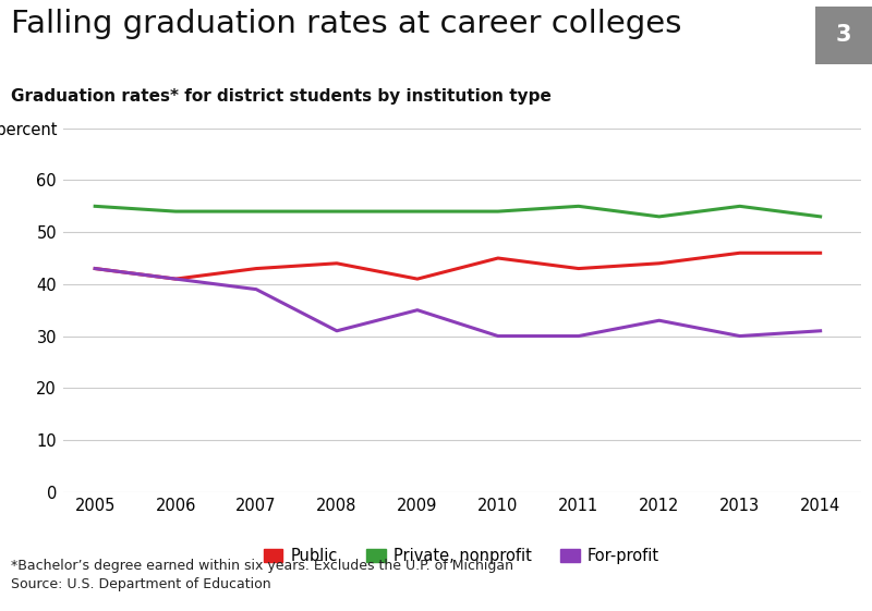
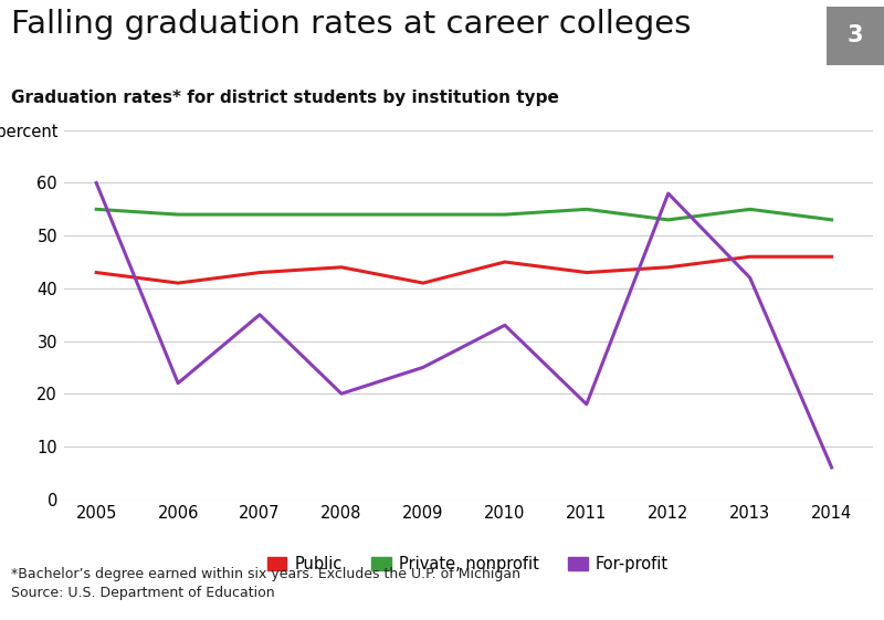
For-profit/2005: 43 -> 60
For-profit/2006: 41 -> 22
For-profit/2007: 39 -> 35
For-profit/2008: 31 -> 20
For-profit/2009: 35 -> 25
For-profit/2010: 30 -> 33
For-profit/2011: 30 -> 18
For-profit/2012: 33 -> 58
For-profit/2013: 30 -> 42
For-profit/2014: 31 -> 6
